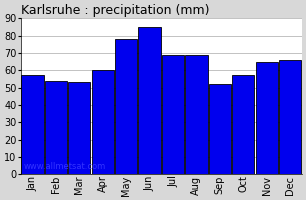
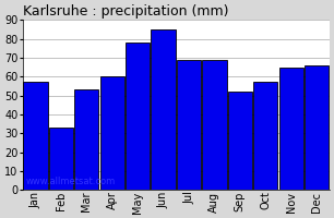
Feb: 54 -> 33
